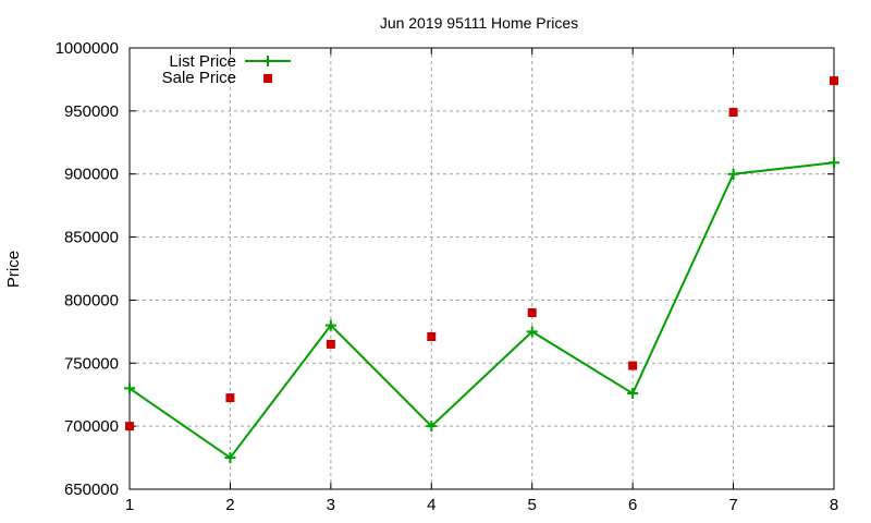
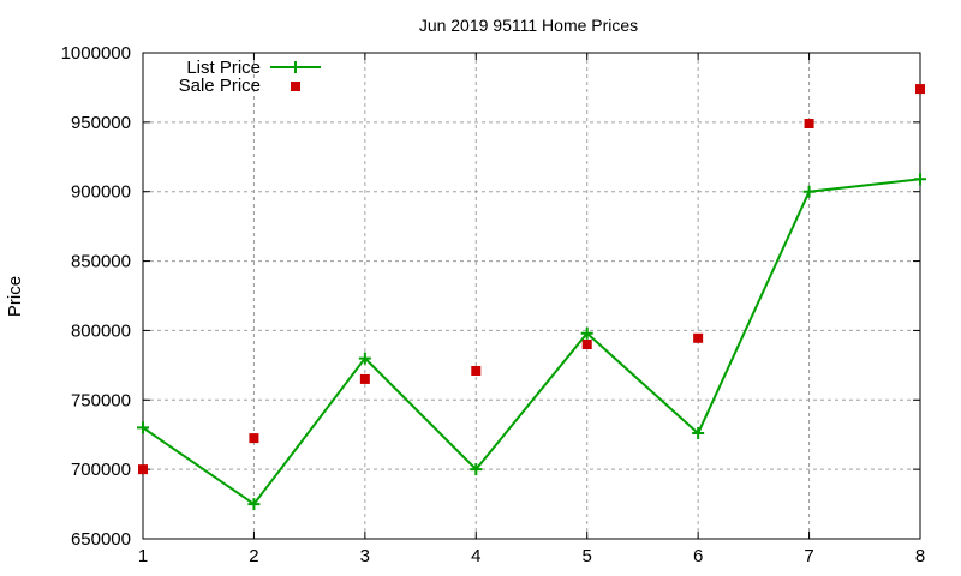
List Price/5: 775000 -> 798000
Sale Price/6: 748000 -> 794000
